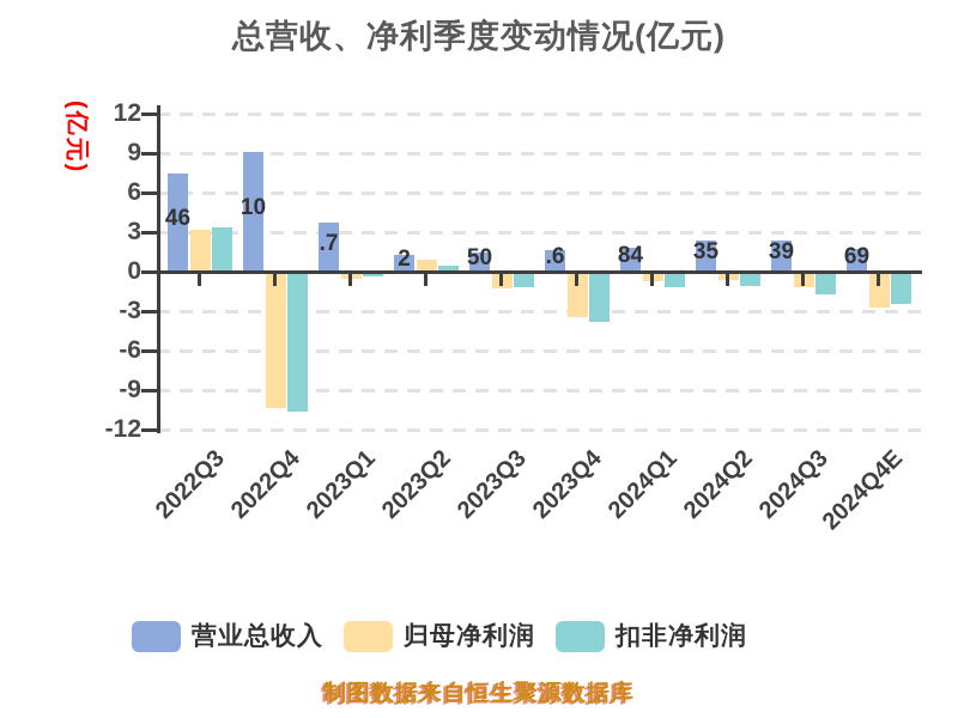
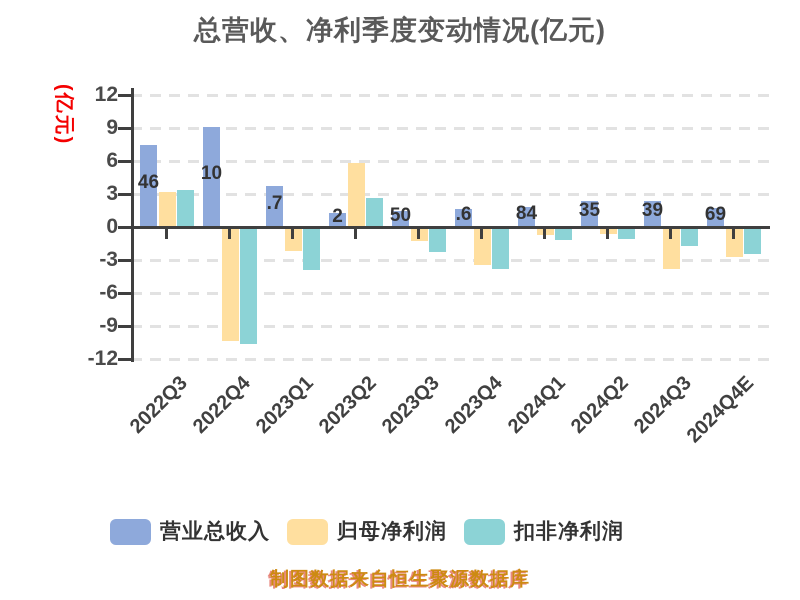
归母净利润/2023Q1: -0.4 -> -2.0
扣非净利润/2023Q1: -0.2 -> -3.7
归母净利润/2023Q2: 0.9 -> 5.8
扣非净利润/2023Q2: 0.5 -> 2.6
扣非净利润/2023Q3: -1.0 -> -2.1
归母净利润/2024Q3: -1.0 -> -3.6
